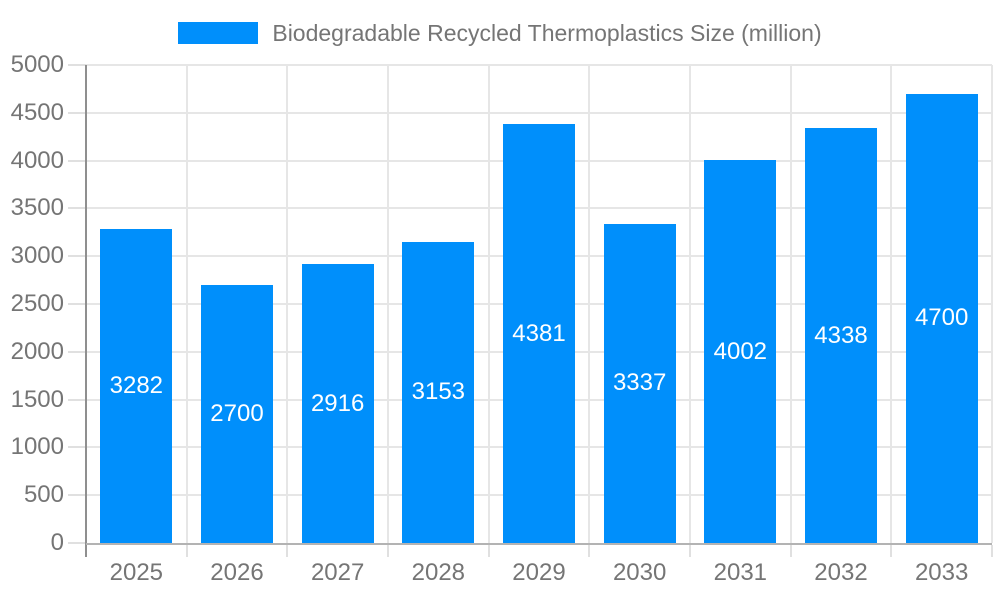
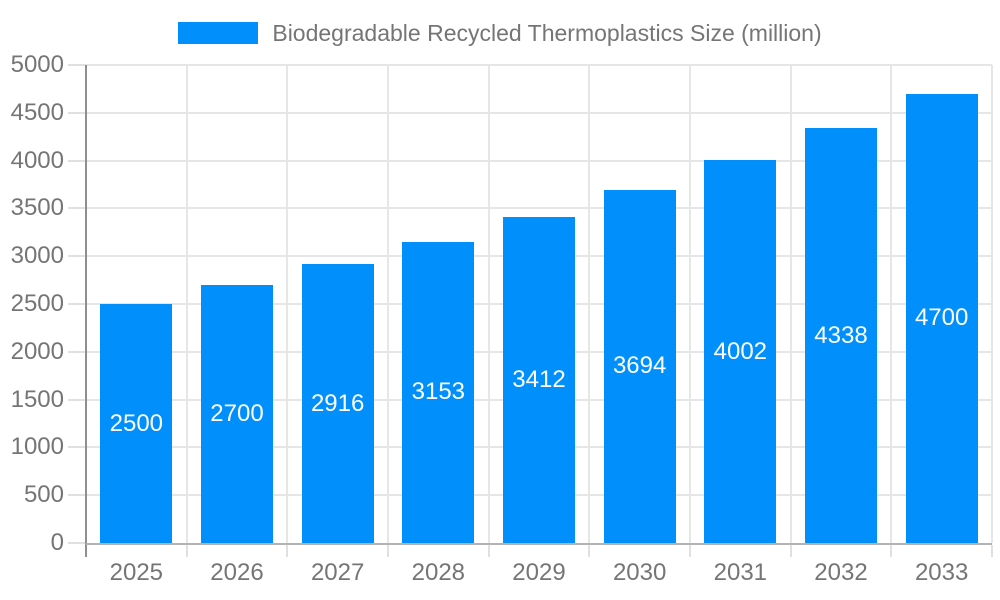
2025: 3282 -> 2500
2029: 4381 -> 3412
2030: 3337 -> 3694
